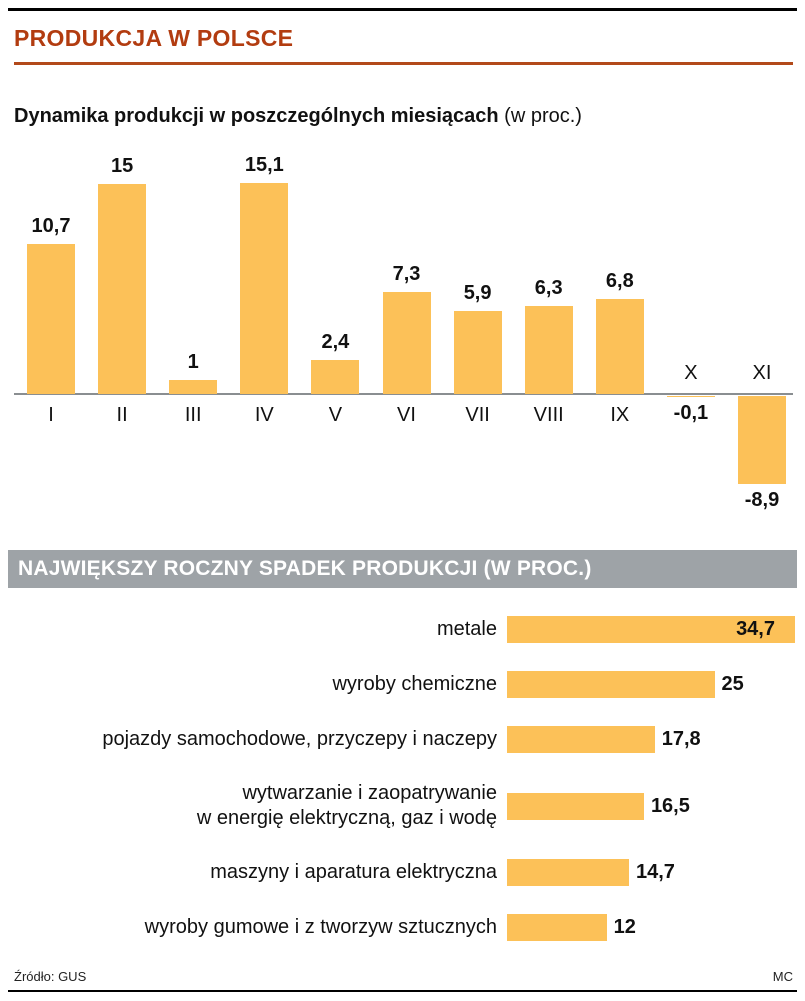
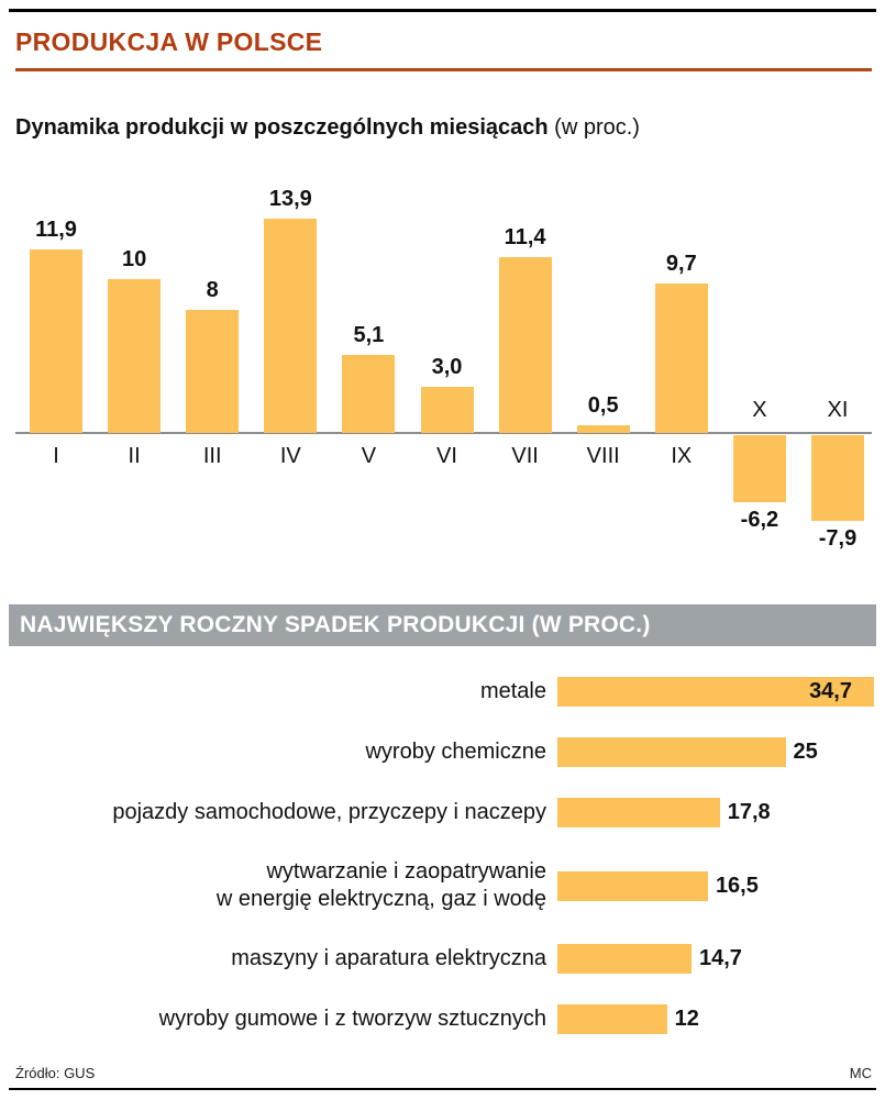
Dynamika produkcji w poszczególnych miesiącach (w proc.)/I: 10,7 -> 11,9
Dynamika produkcji w poszczególnych miesiącach (w proc.)/II: 15 -> 10
Dynamika produkcji w poszczególnych miesiącach (w proc.)/III: 1 -> 8
Dynamika produkcji w poszczególnych miesiącach (w proc.)/IV: 15,1 -> 13,9
Dynamika produkcji w poszczególnych miesiącach (w proc.)/V: 2,4 -> 5,1
Dynamika produkcji w poszczególnych miesiącach (w proc.)/VI: 7,3 -> 3,0
Dynamika produkcji w poszczególnych miesiącach (w proc.)/VII: 5,9 -> 11,4
Dynamika produkcji w poszczególnych miesiącach (w proc.)/VIII: 6,3 -> 0,5
Dynamika produkcji w poszczególnych miesiącach (w proc.)/IX: 6,8 -> 9,7
Dynamika produkcji w poszczególnych miesiącach (w proc.)/X: -0,1 -> -6,2
Dynamika produkcji w poszczególnych miesiącach (w proc.)/XI: -8,9 -> -7,9
